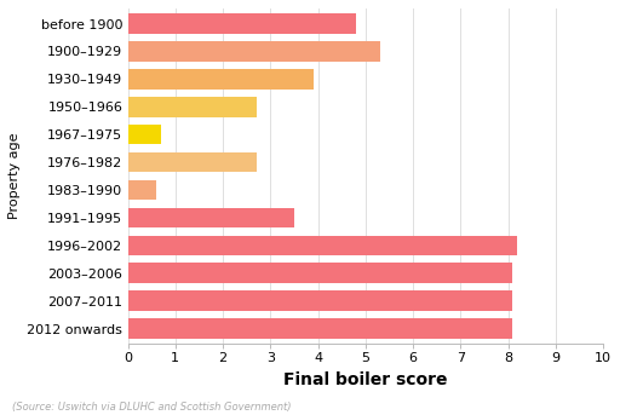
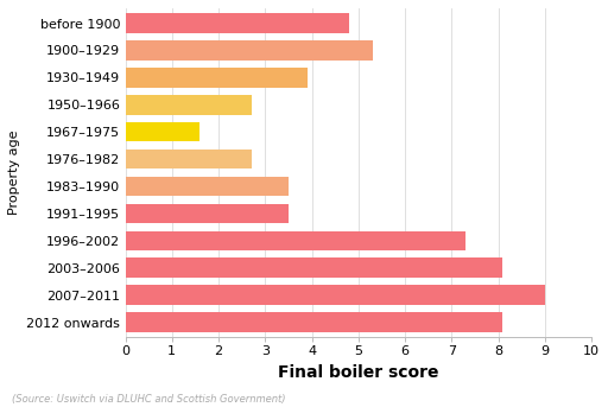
1967–1975: 0.7 -> 1.6
1983–1990: 0.6 -> 3.5
1996–2002: 8.2 -> 7.3
2007–2011: 8.1 -> 9.0
